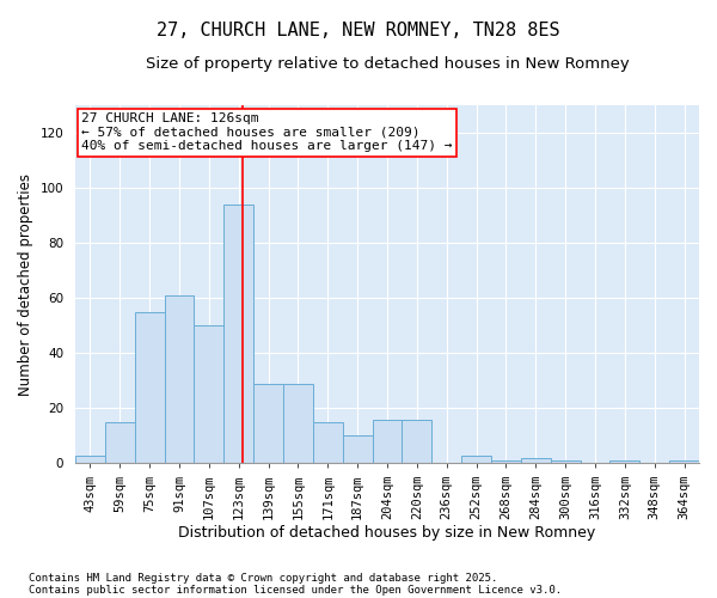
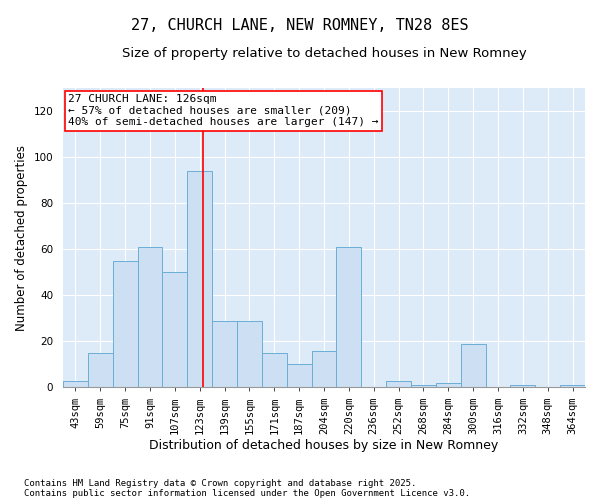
220sqm: 16 -> 61
300sqm: 1 -> 19
